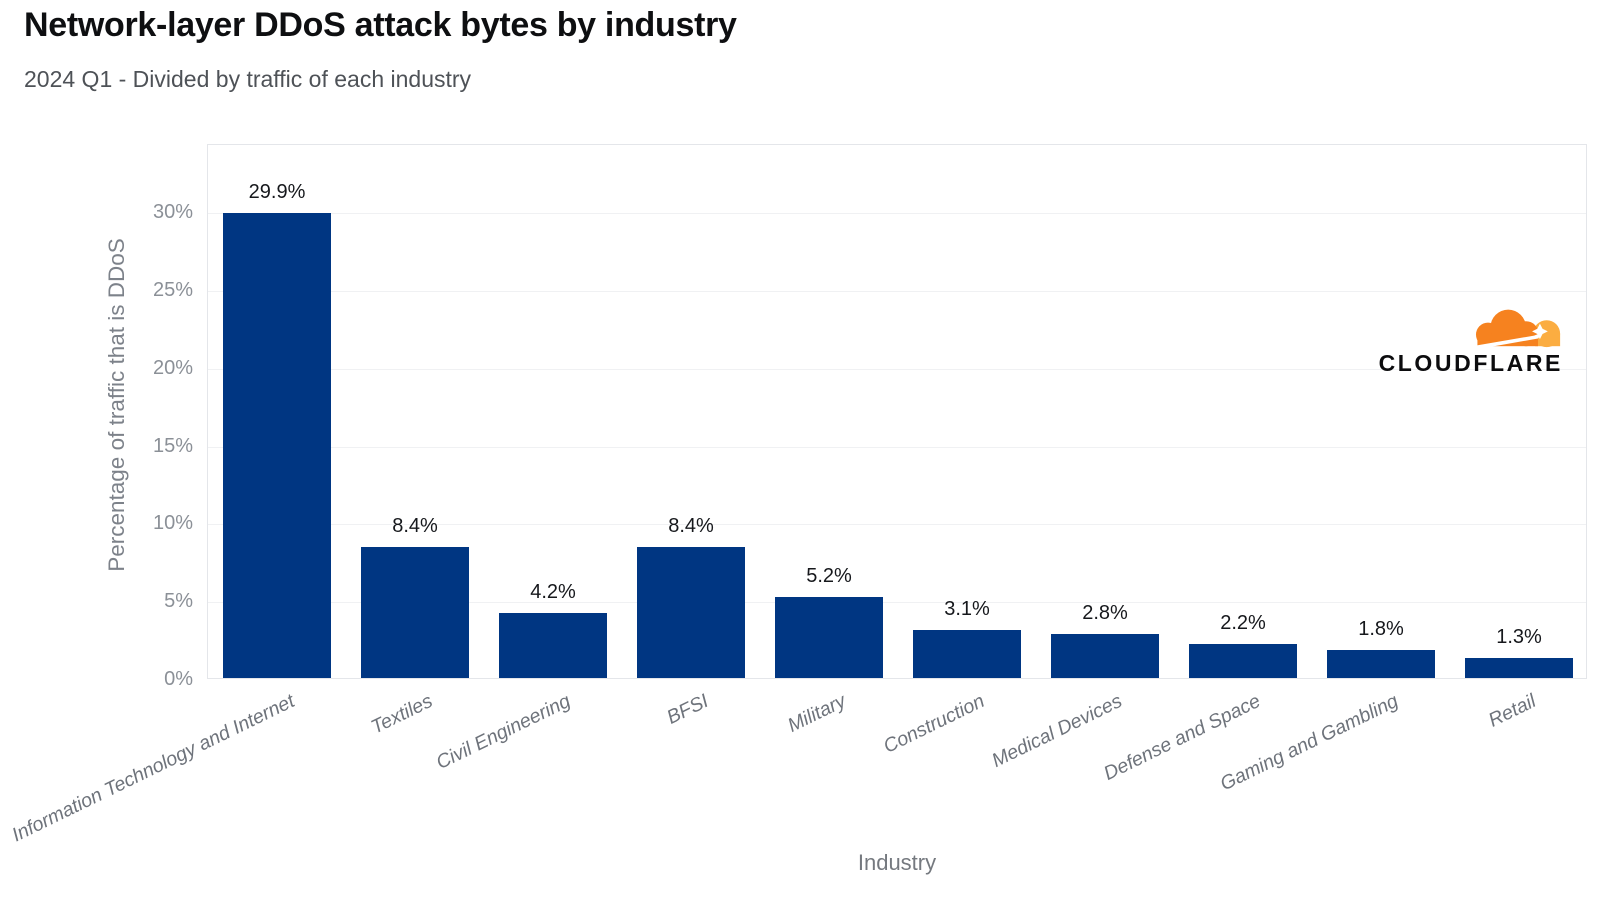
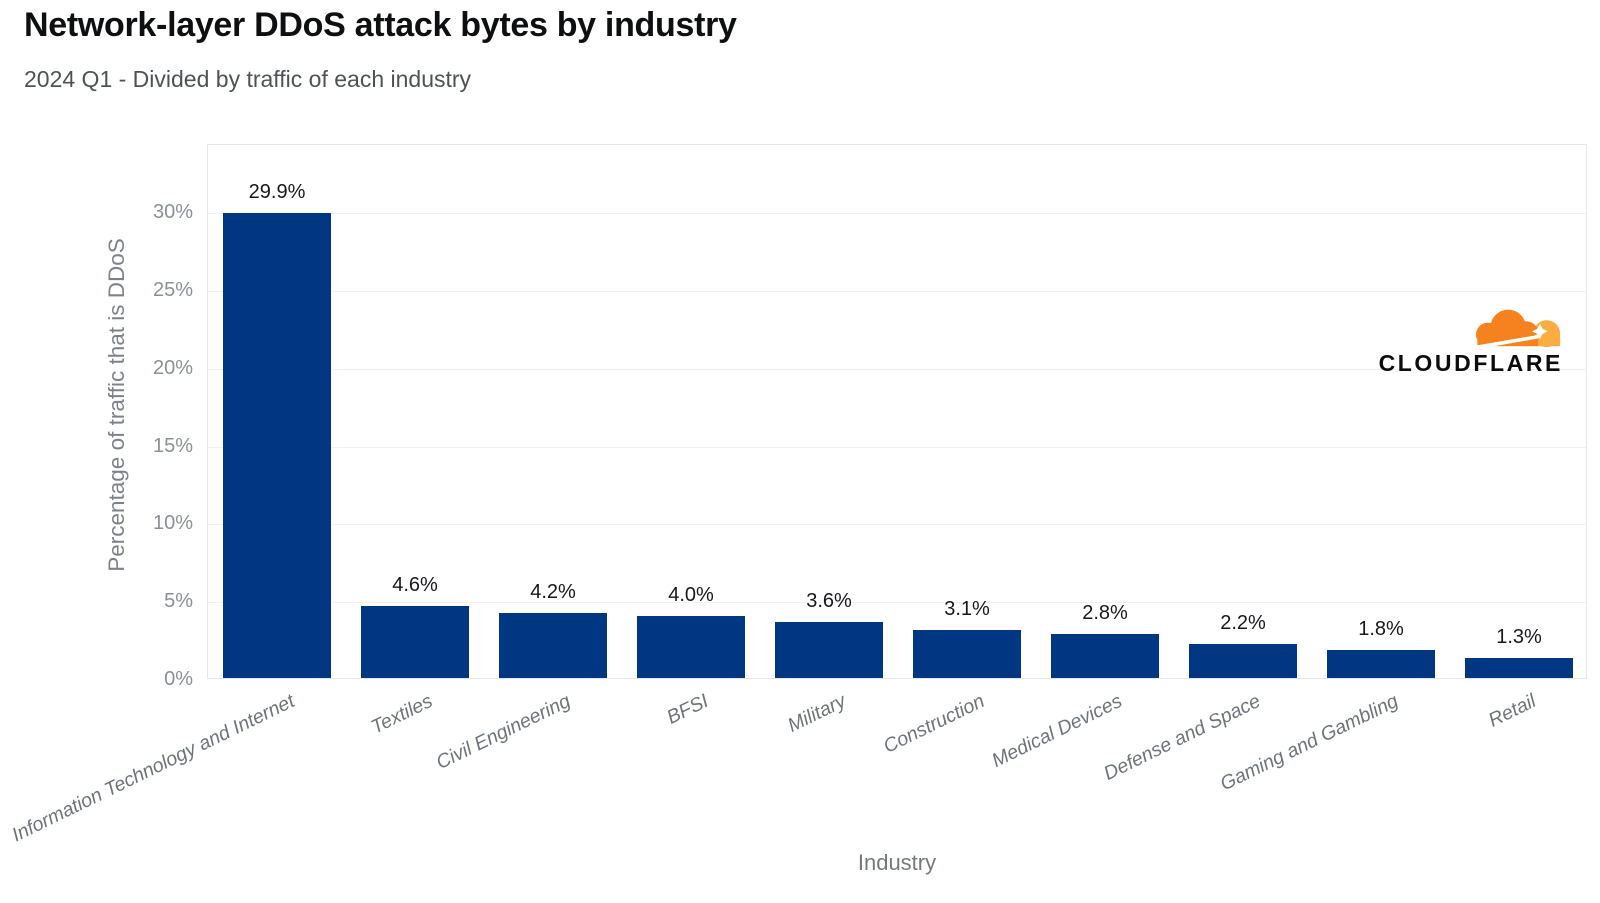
Textiles: 8.4% -> 4.6%
BFSI: 8.4% -> 4.0%
Military: 5.2% -> 3.6%
